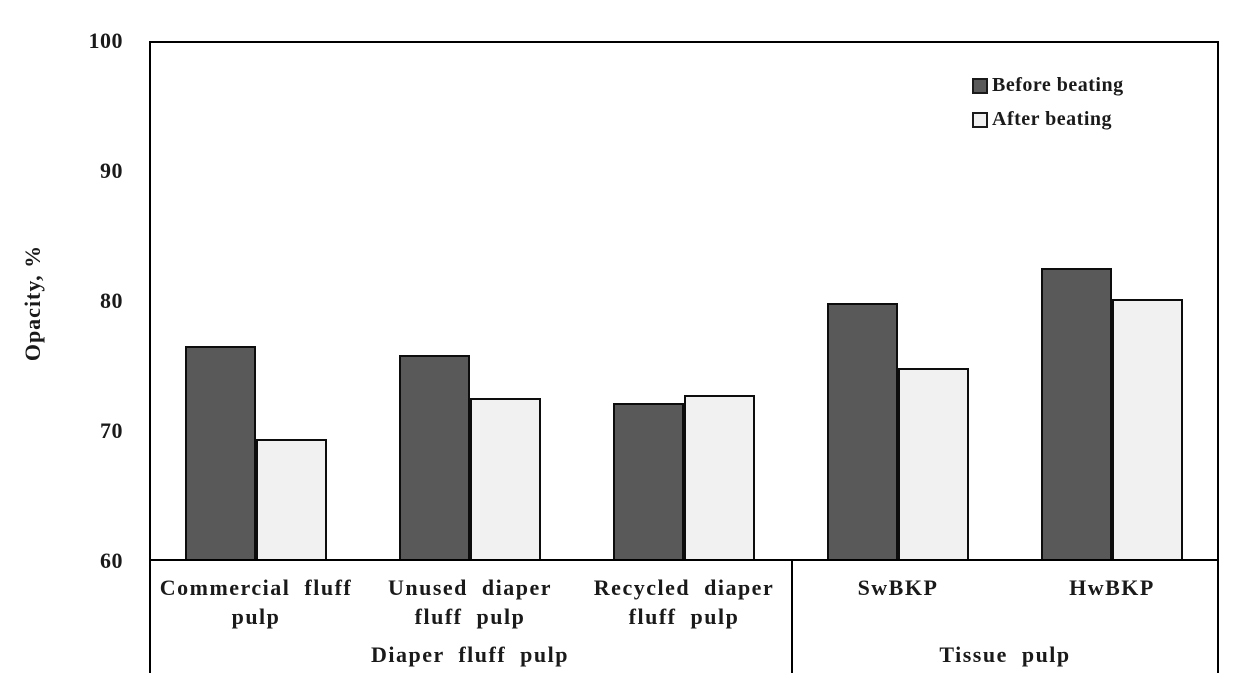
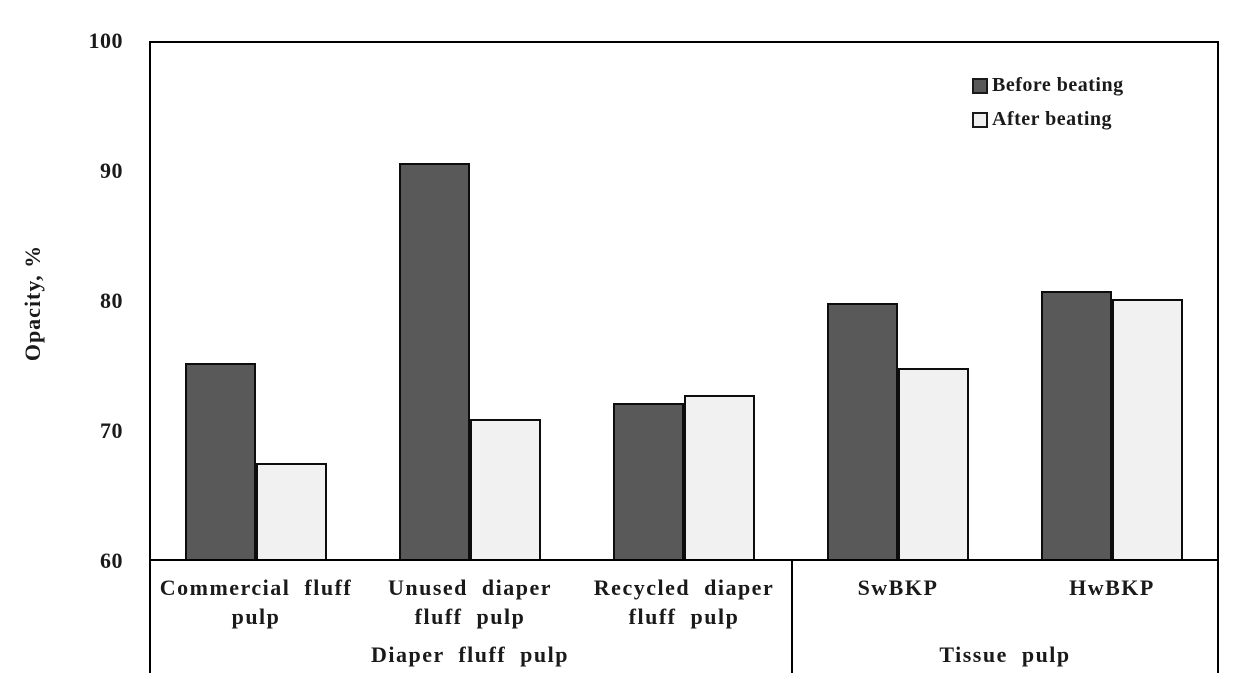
Before beating/Commercial fluff pulp: 76.4 -> 75.1
After beating/Commercial fluff pulp: 69.2 -> 67.4
Before beating/Unused diaper fluff pulp: 75.7 -> 90.5
After beating/Unused diaper fluff pulp: 72.4 -> 70.8
Before beating/HwBKP: 82.4 -> 80.6
